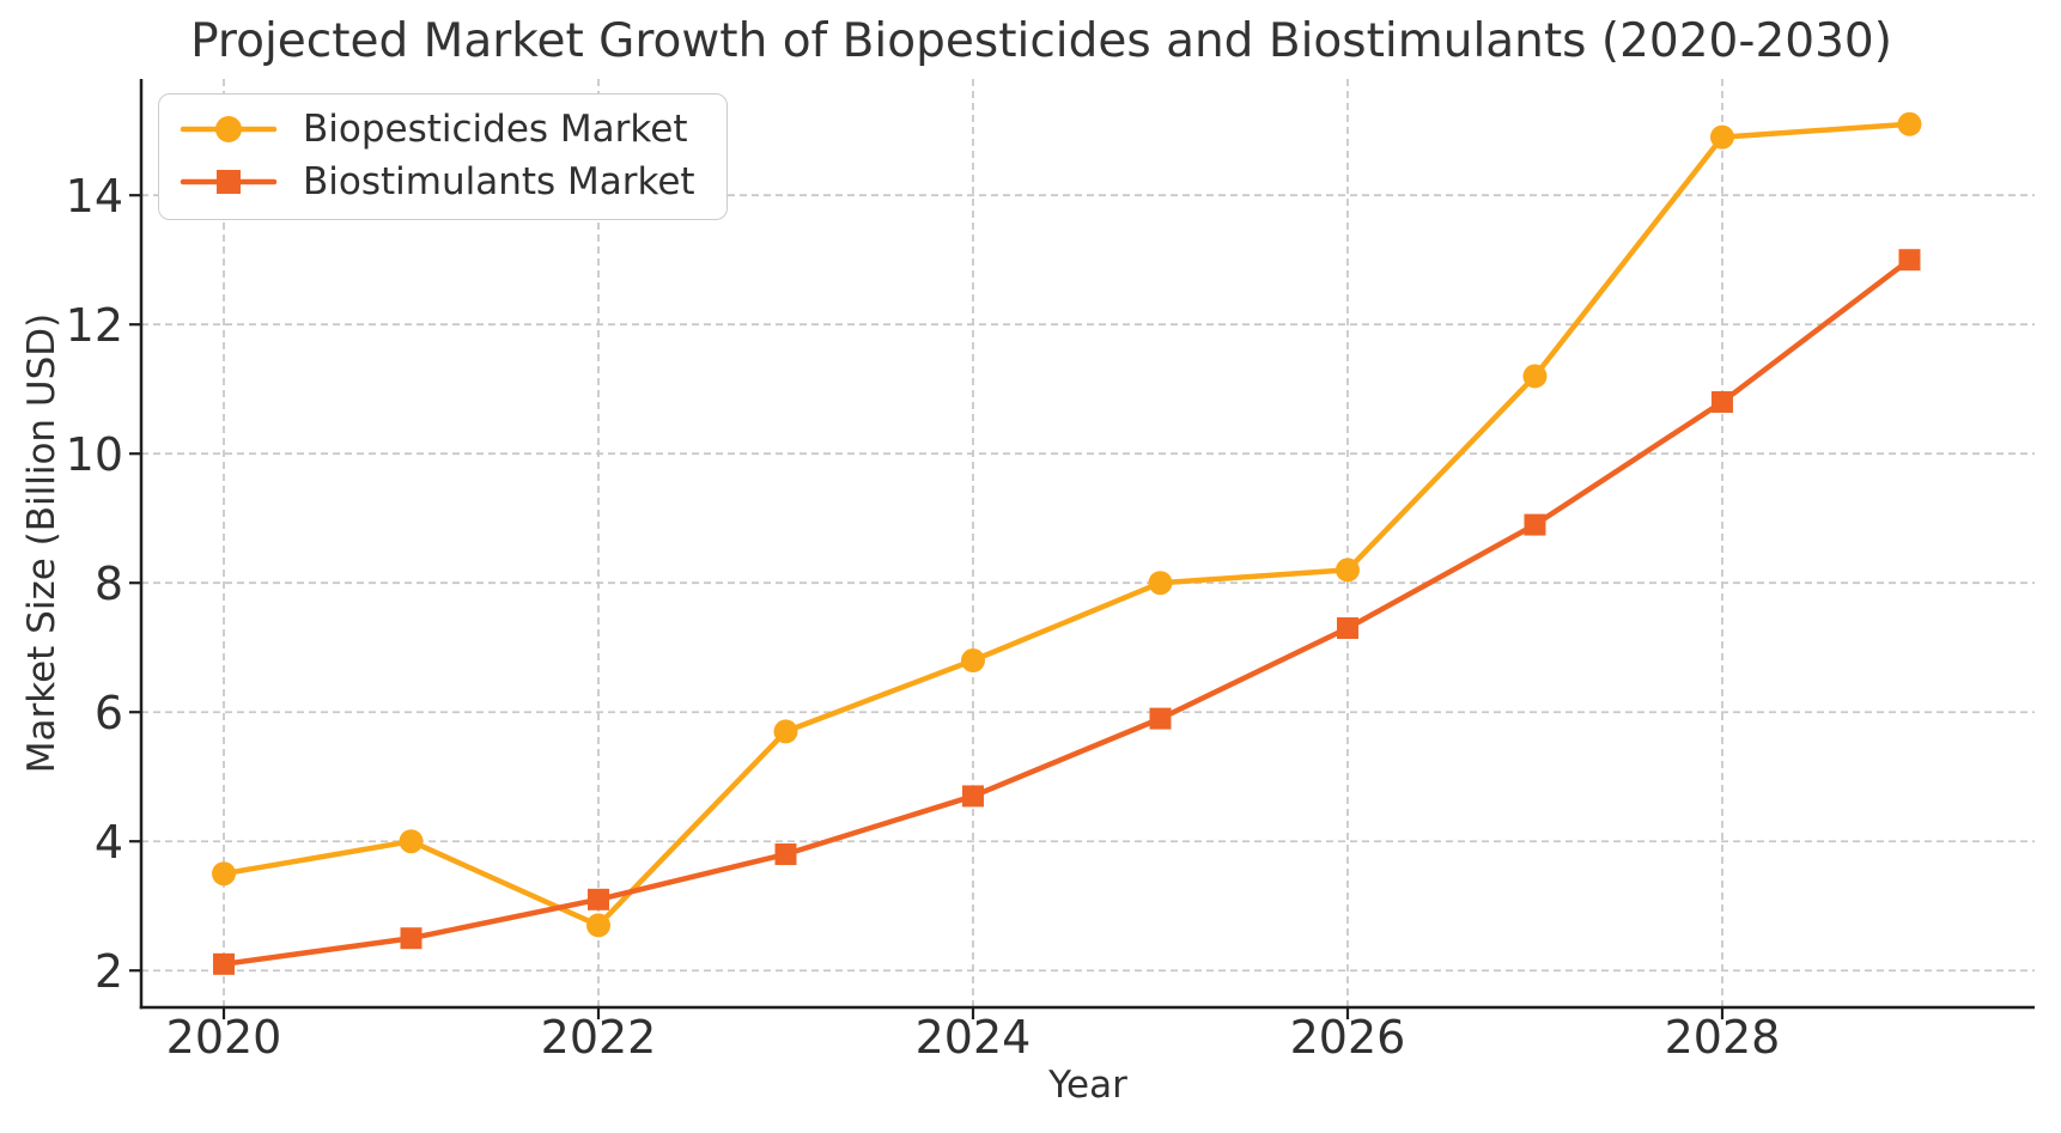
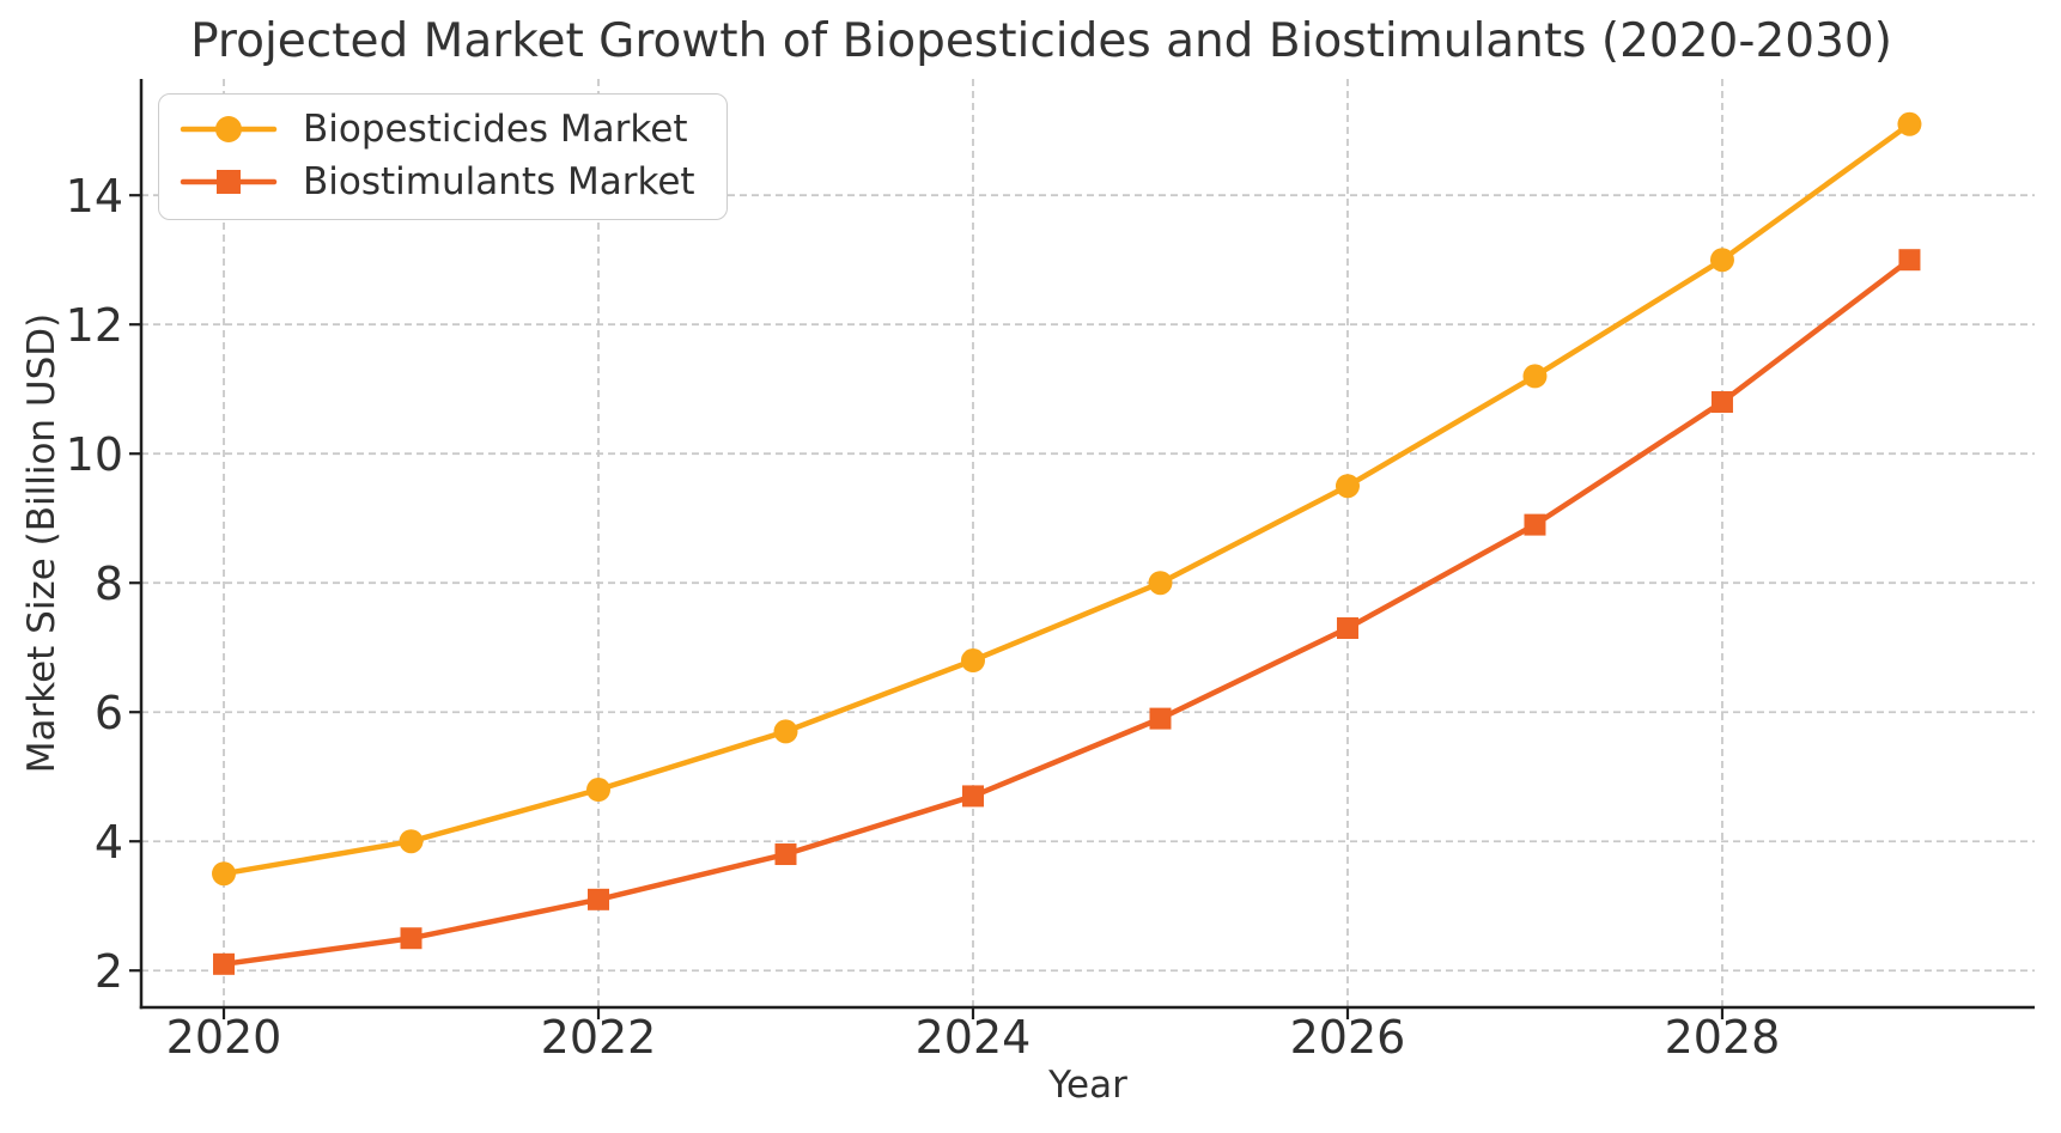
Biopesticides Market/2022: 2.7 -> 4.8
Biopesticides Market/2026: 8.2 -> 9.5
Biopesticides Market/2028: 14.9 -> 13.0
